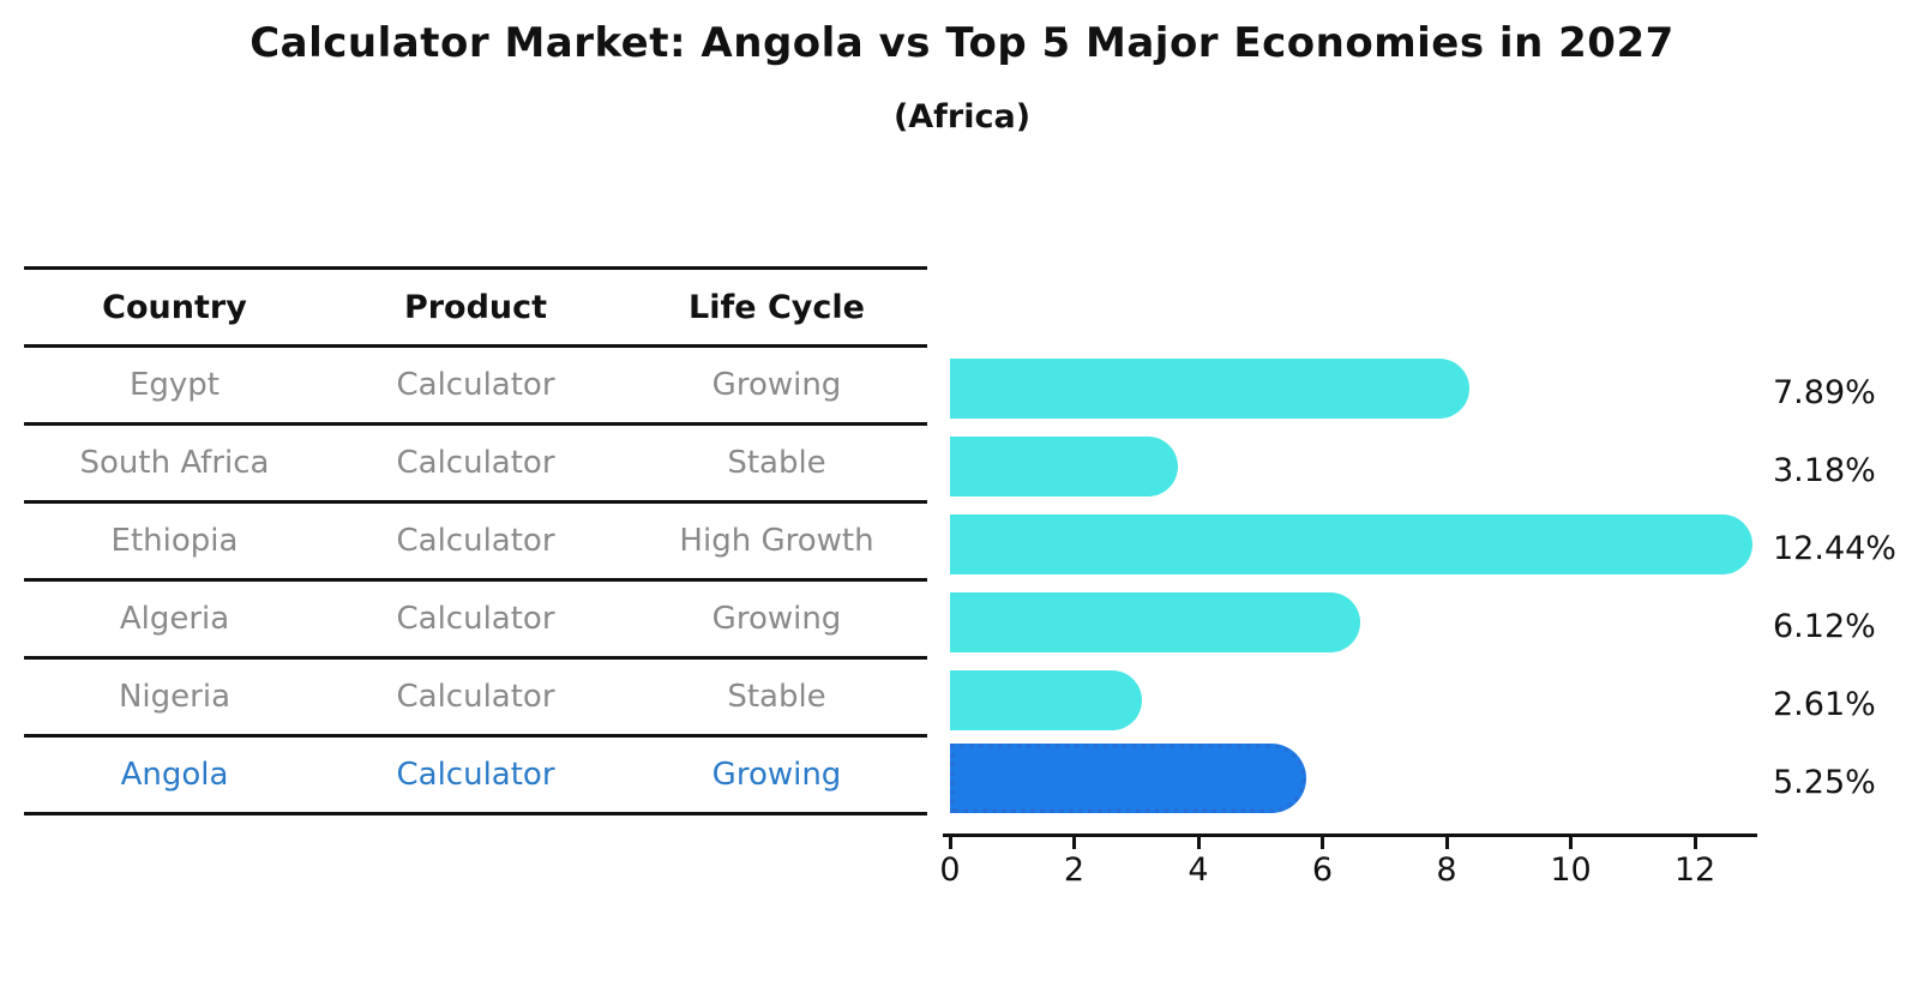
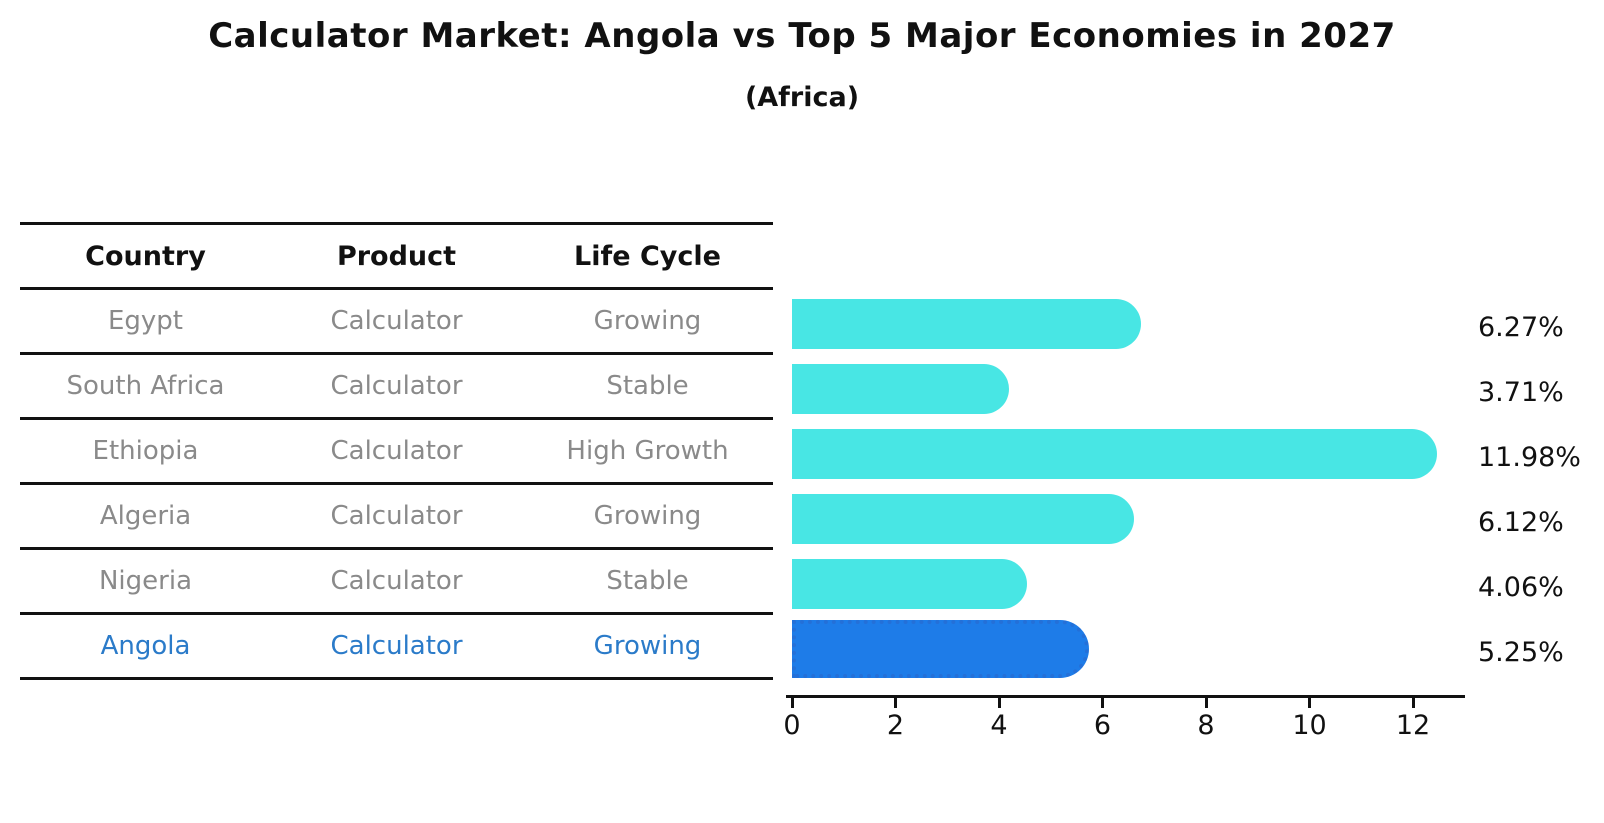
Egypt: 7.89% -> 6.27%
South Africa: 3.18% -> 3.71%
Ethiopia: 12.44% -> 11.98%
Nigeria: 2.61% -> 4.06%
